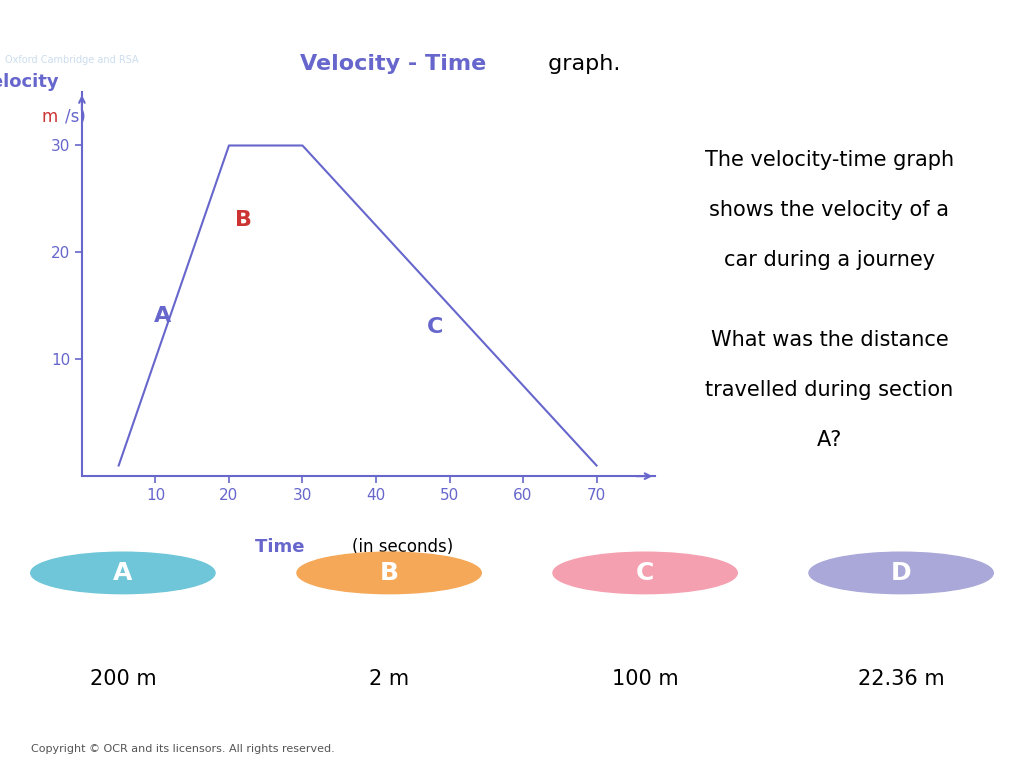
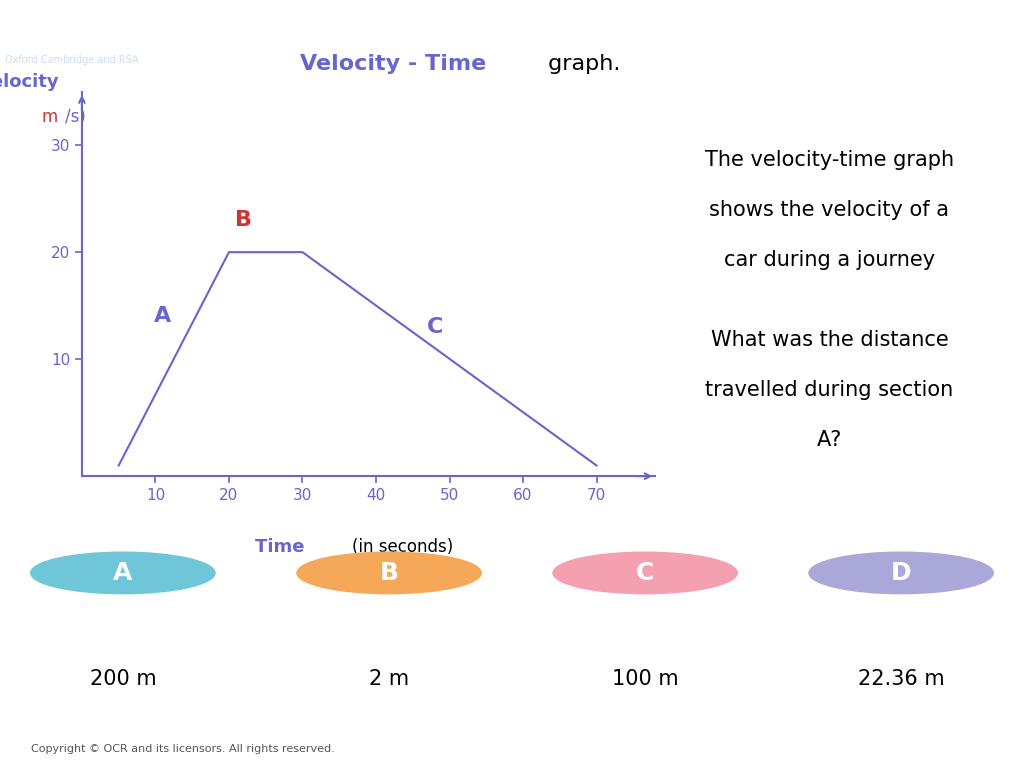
20: 30 -> 20
30: 30 -> 20
